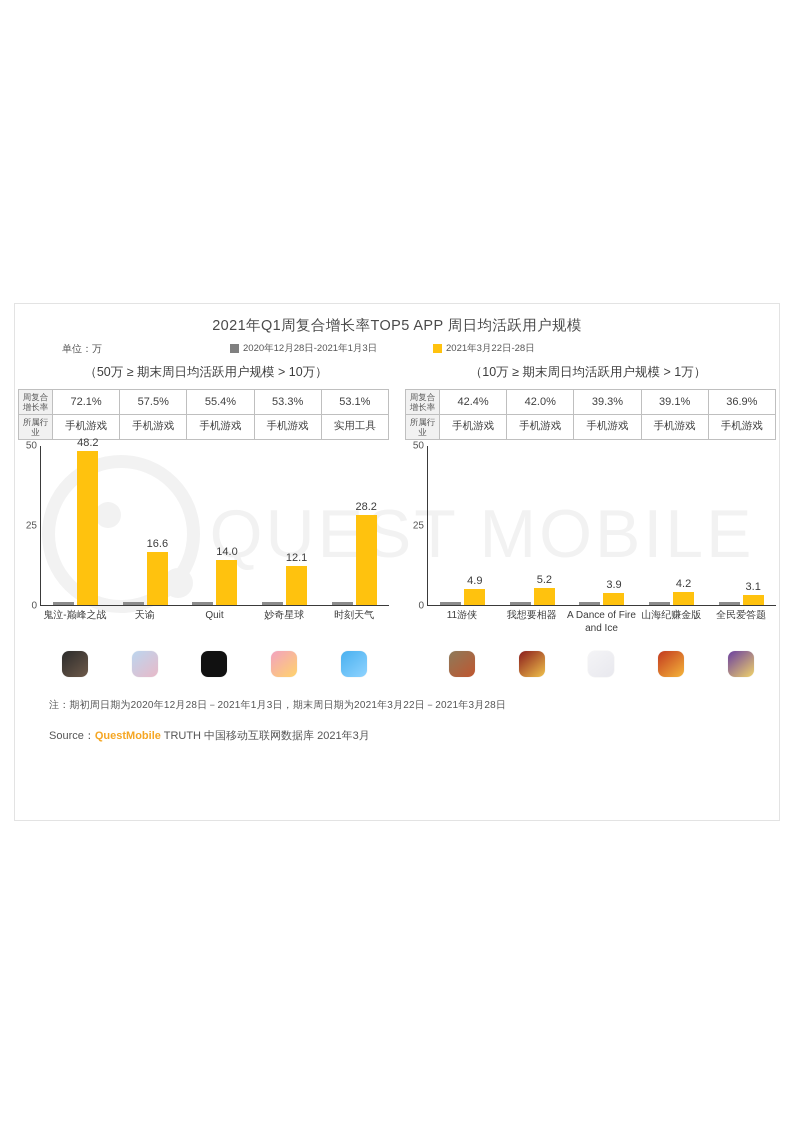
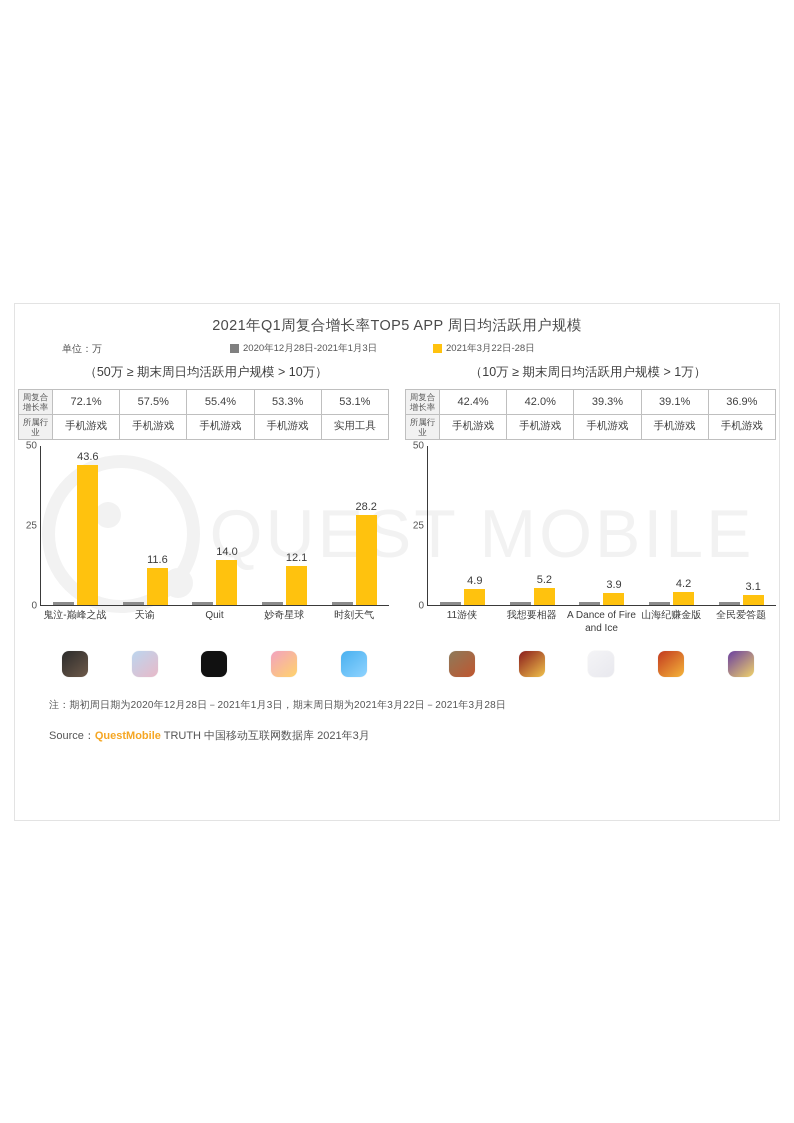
（50万 ≥ 期末周日均活跃用户规模 > 10万）/2021年3月22日-28日/鬼泣-巅峰之战: 48.2 -> 43.6
（50万 ≥ 期末周日均活跃用户规模 > 10万）/2021年3月22日-28日/天谕: 16.6 -> 11.6
